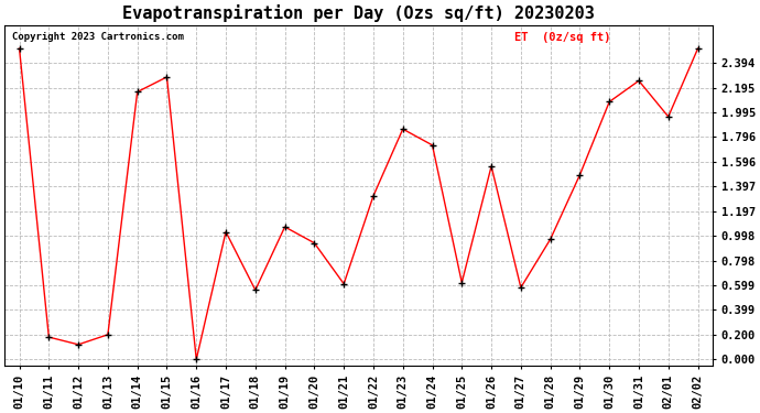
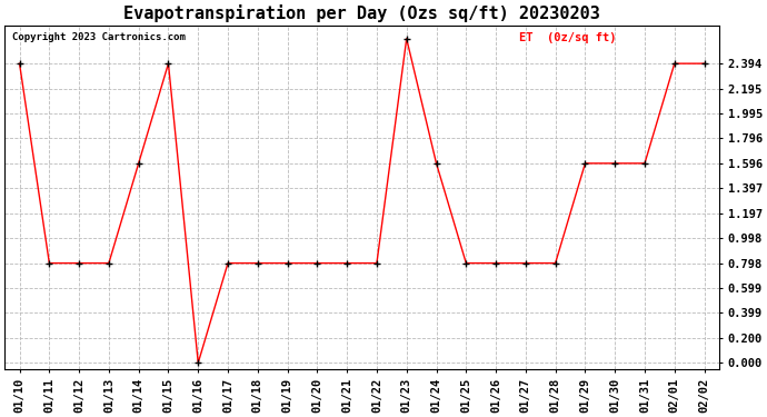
01/10: 2.51 -> 2.39
01/11: 0.18 -> 0.80
01/12: 0.12 -> 0.80
01/13: 0.20 -> 0.80
01/14: 2.16 -> 1.60
01/15: 2.28 -> 2.39
01/17: 1.03 -> 0.80
01/18: 0.56 -> 0.80
01/19: 1.07 -> 0.80
01/20: 0.94 -> 0.80
01/21: 0.61 -> 0.80
01/22: 1.32 -> 0.80
01/23: 1.86 -> 2.59
01/24: 1.73 -> 1.60
01/25: 0.62 -> 0.80
01/26: 1.56 -> 0.80
01/27: 0.58 -> 0.80
01/28: 0.97 -> 0.80
01/29: 1.49 -> 1.60
01/30: 2.08 -> 1.60
01/31: 2.25 -> 1.60
02/01: 1.96 -> 2.39
02/02: 2.51 -> 2.39
